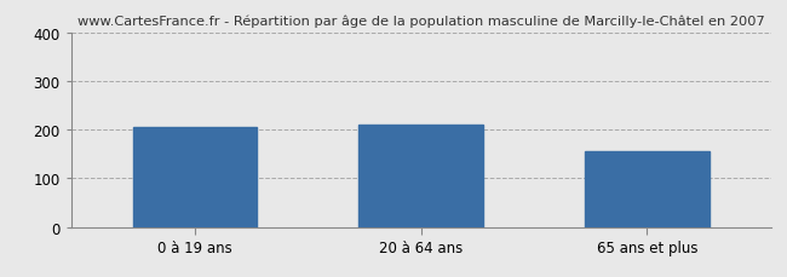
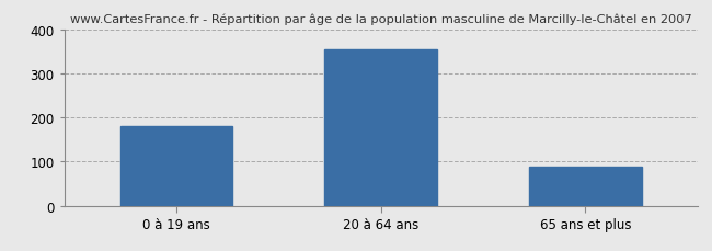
0 à 19 ans: 205 -> 181
20 à 64 ans: 210 -> 354
65 ans et plus: 155 -> 88
